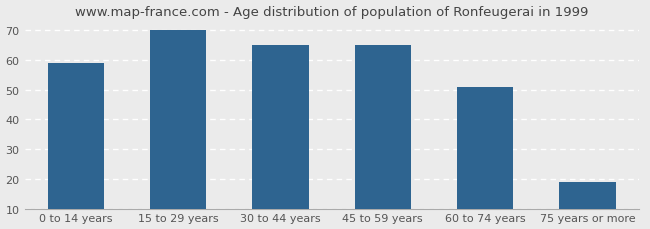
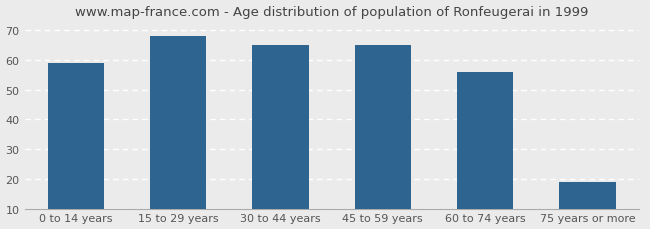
15 to 29 years: 70 -> 68
60 to 74 years: 51 -> 56
